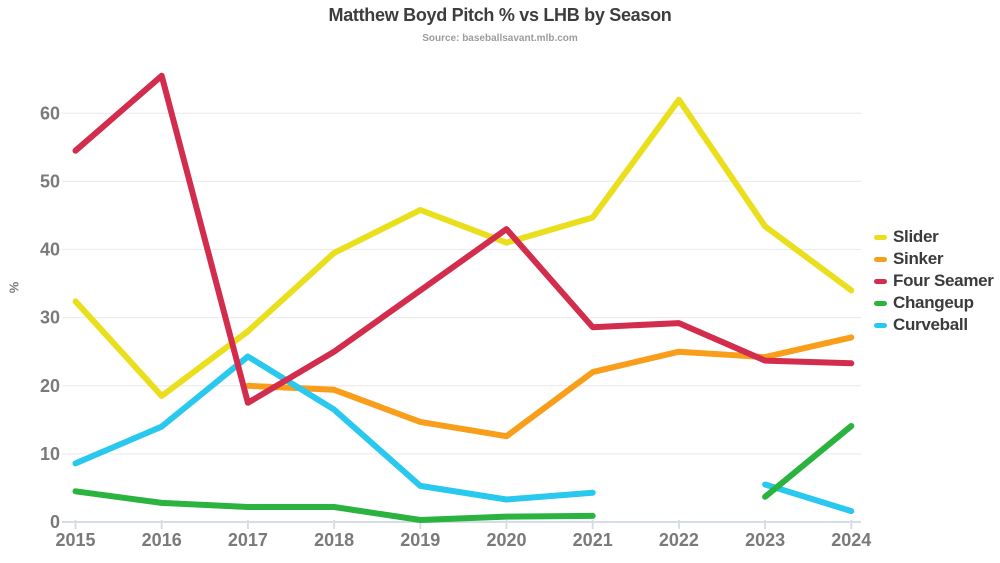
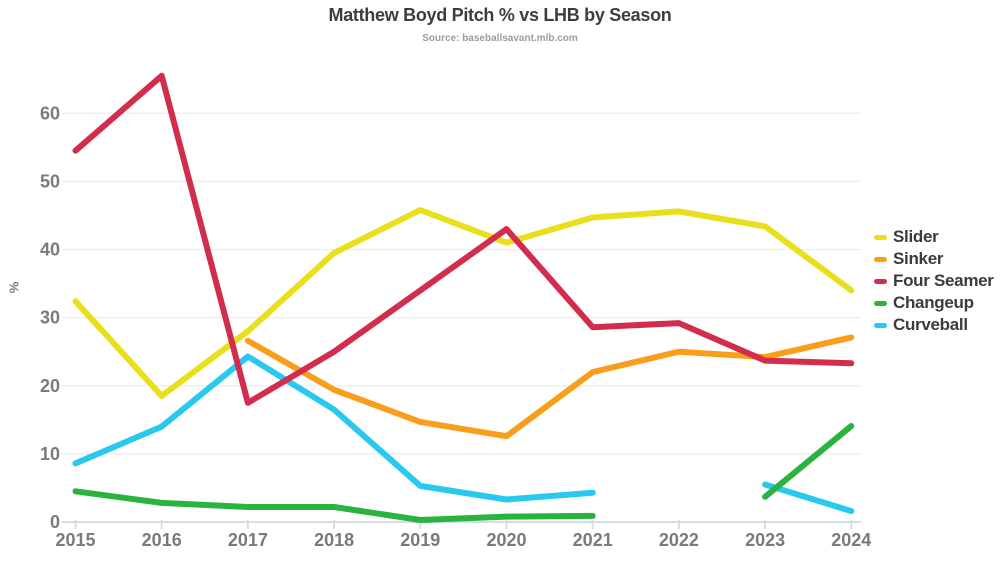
Sinker/2017: 20 -> 27
Slider/2022: 62 -> 46
